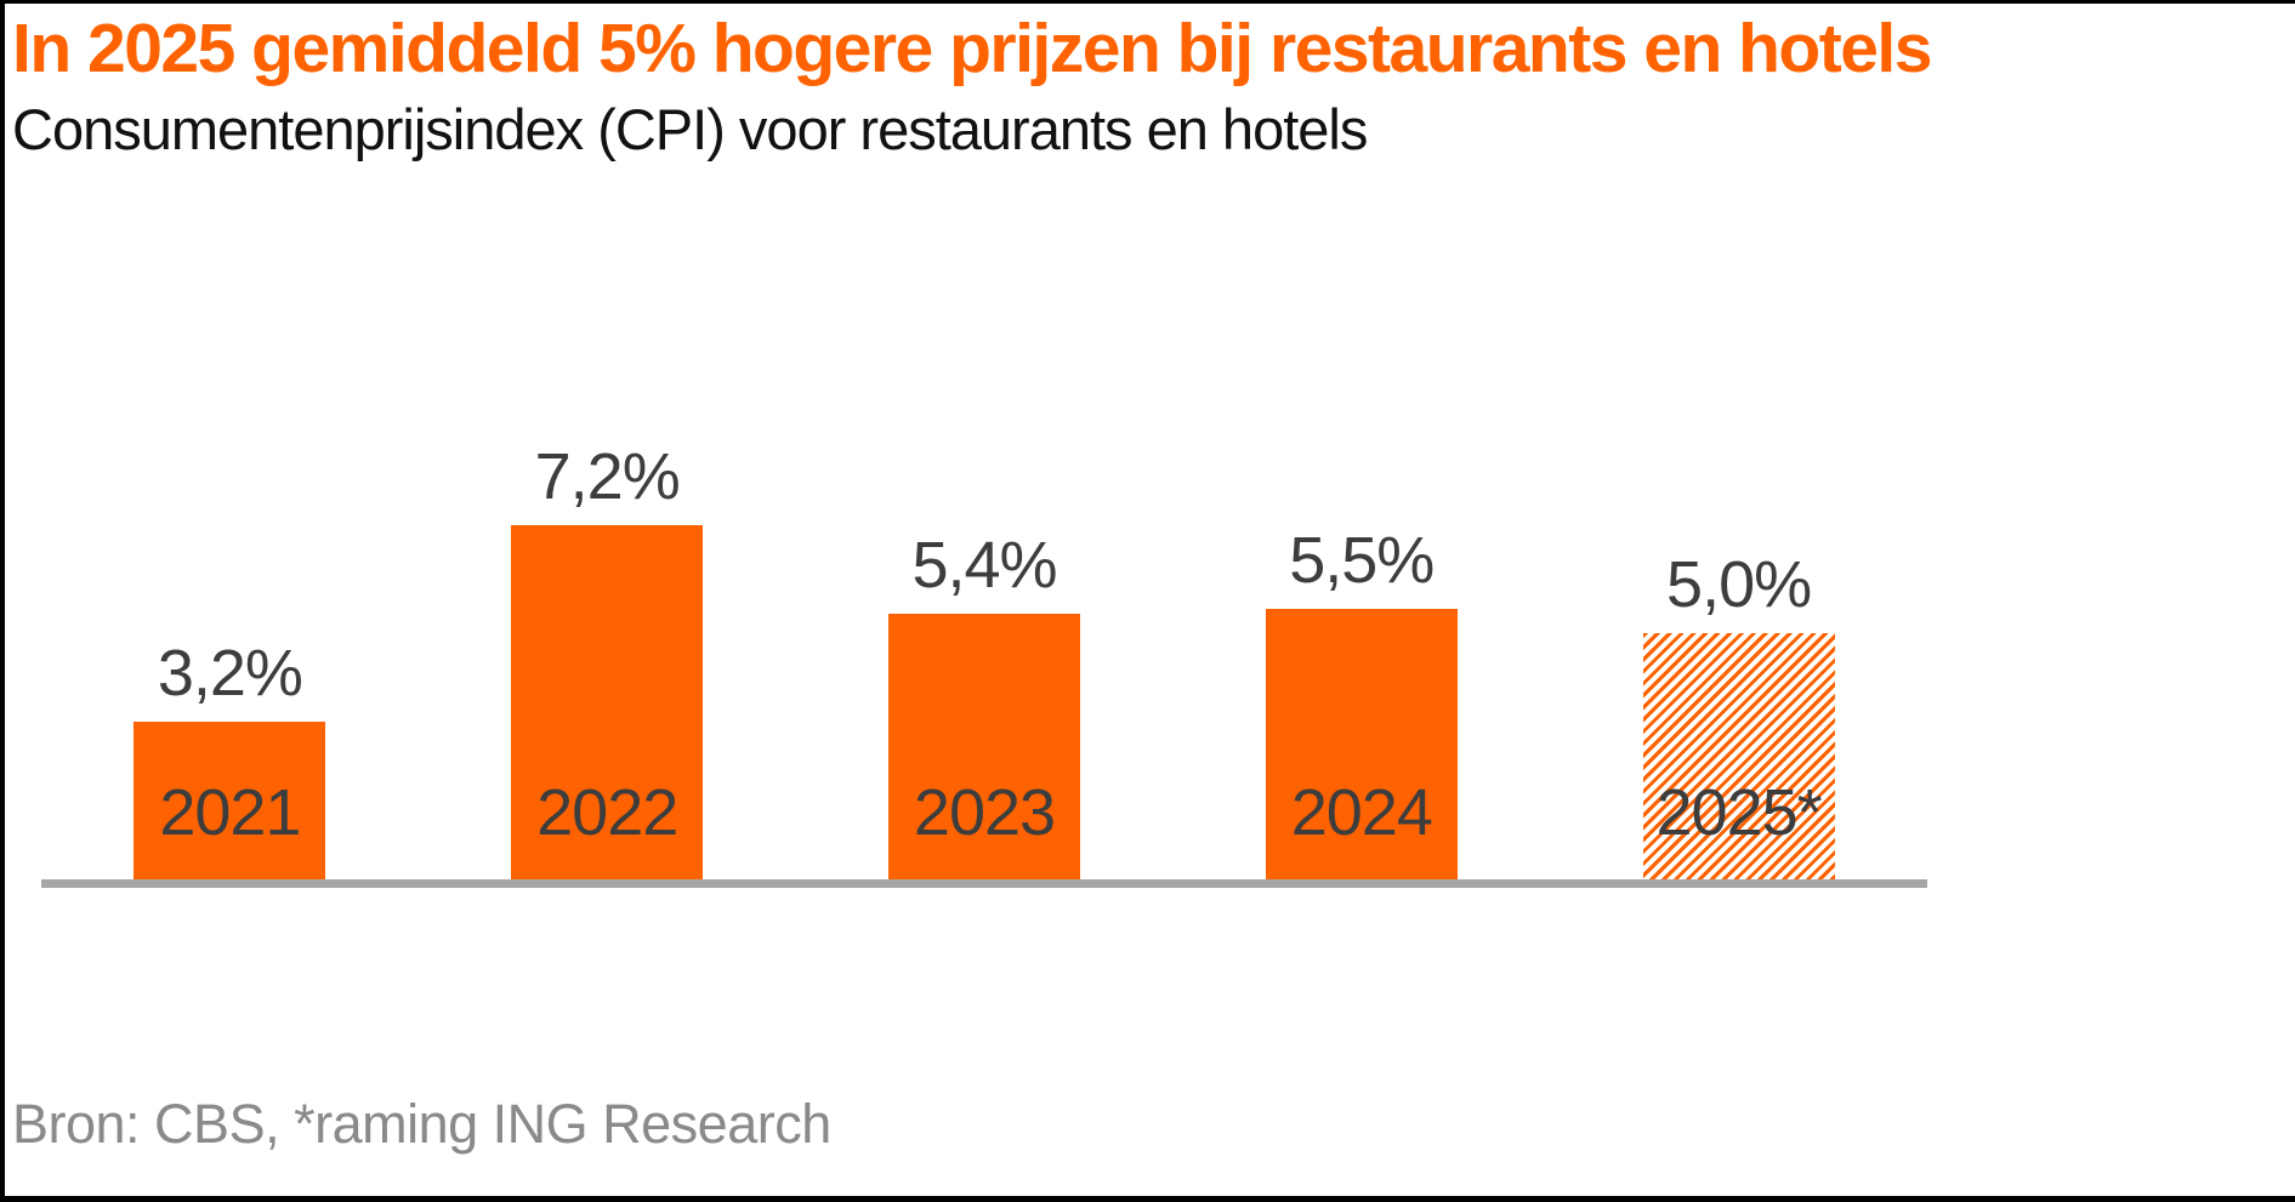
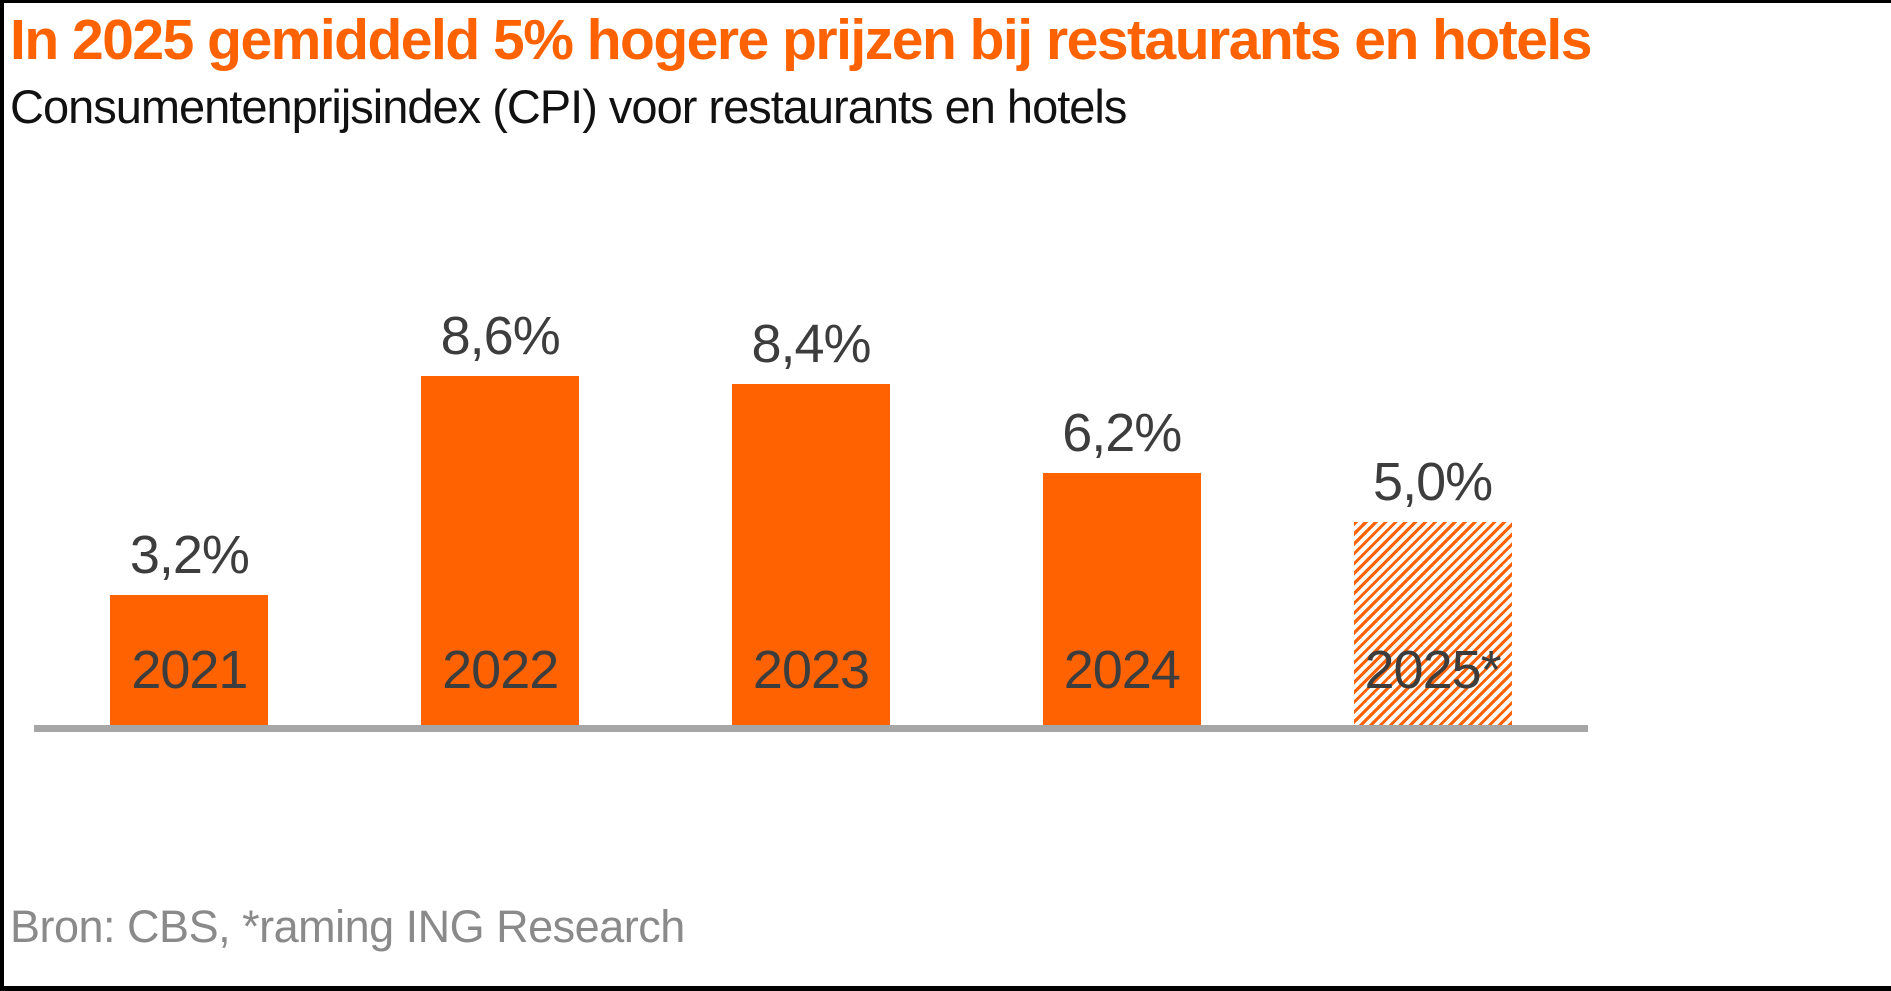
2022: 7,2% -> 8,6%
2023: 5,4% -> 8,4%
2024: 5,5% -> 6,2%
